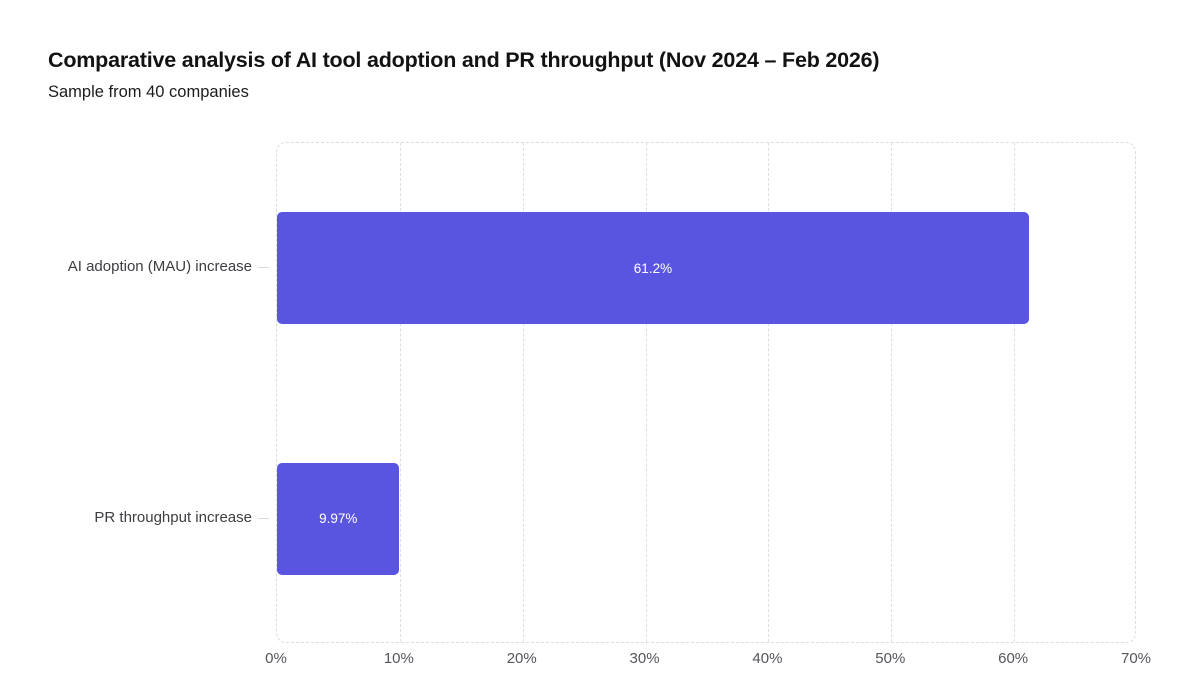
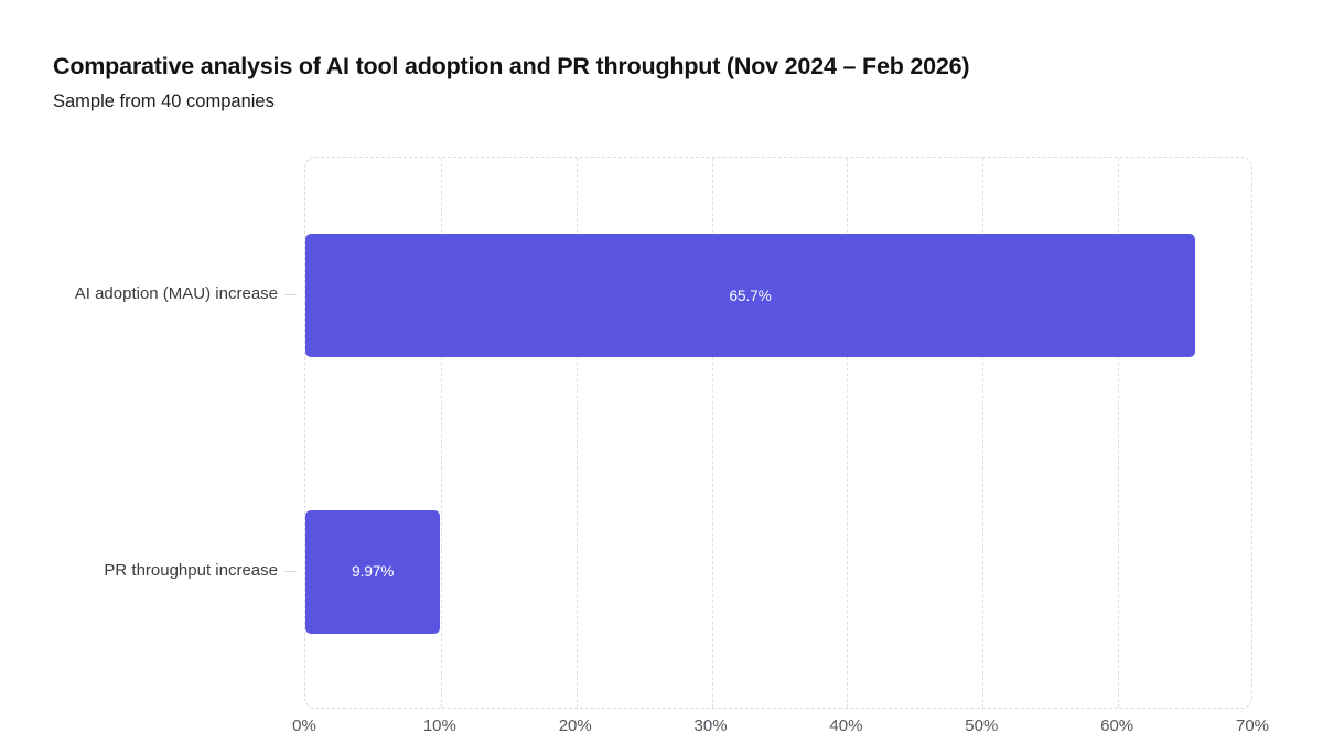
AI adoption (MAU) increase: 61.2% -> 65.7%
